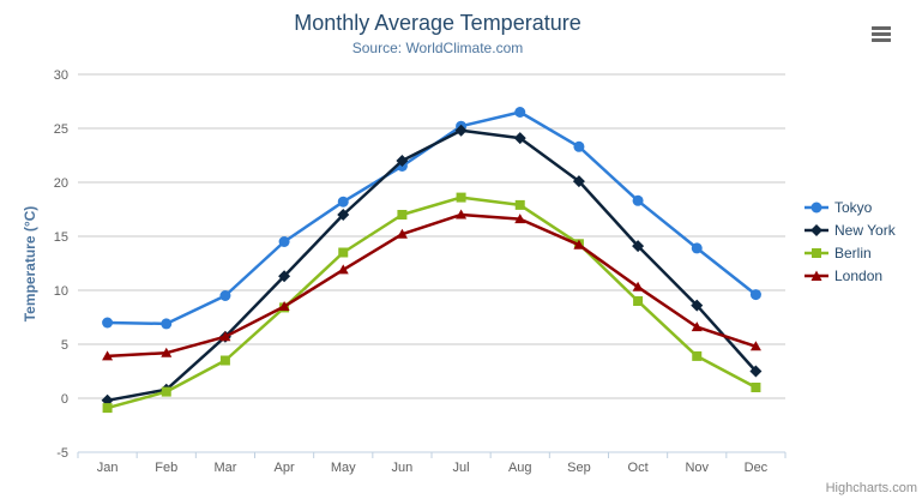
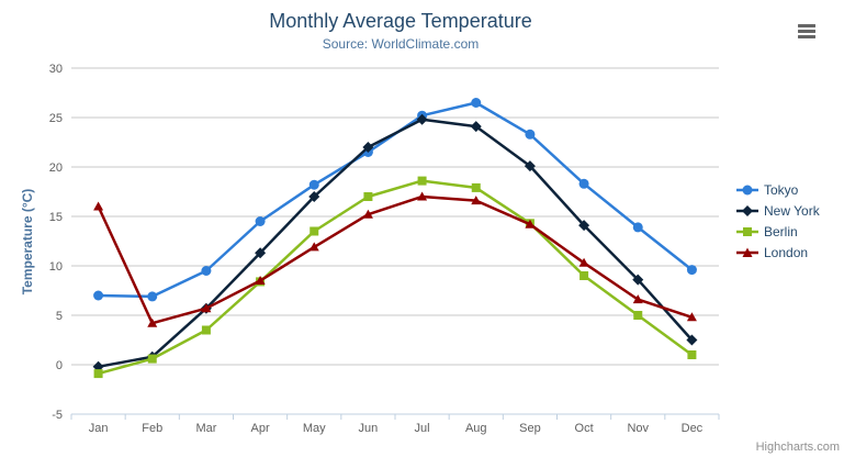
London/Jan: 4 -> 16
Berlin/Nov: 4 -> 5
